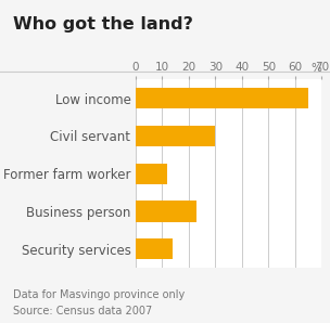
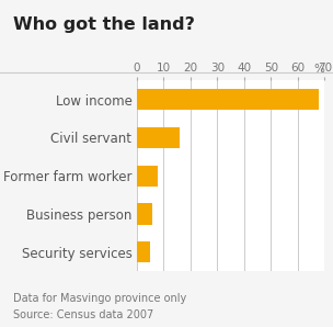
Low income: 65 -> 68
Civil servant: 30 -> 16
Former farm worker: 12 -> 8
Business person: 23 -> 6
Security services: 14 -> 5
